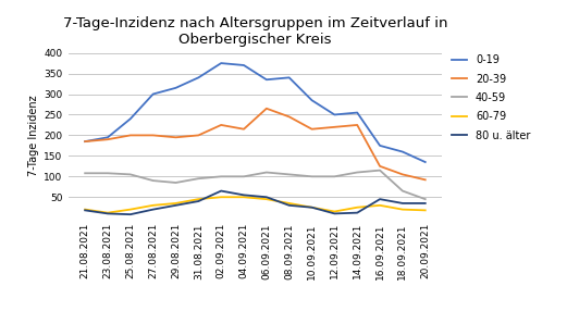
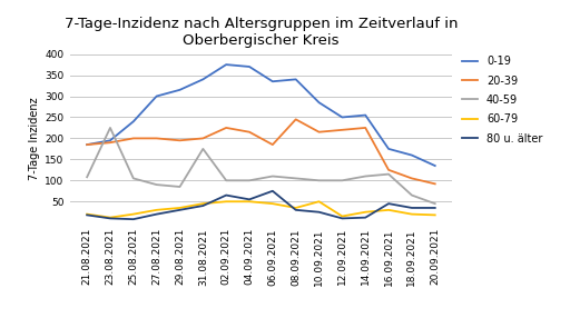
40-59/23.08.2021: 108 -> 225
40-59/31.08.2021: 95 -> 175
20-39/06.09.2021: 265 -> 185
80 u. älter/06.09.2021: 50 -> 75
60-79/10.09.2021: 25 -> 50
